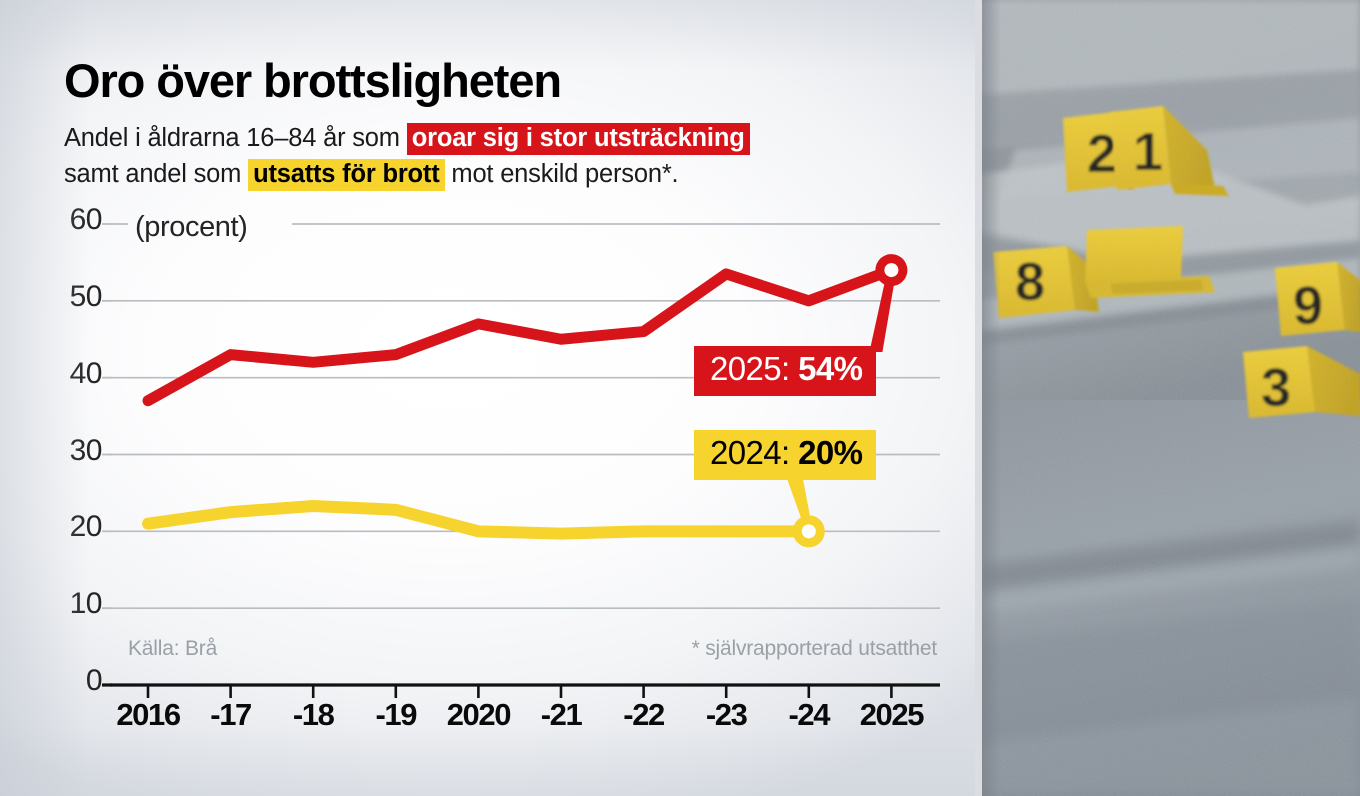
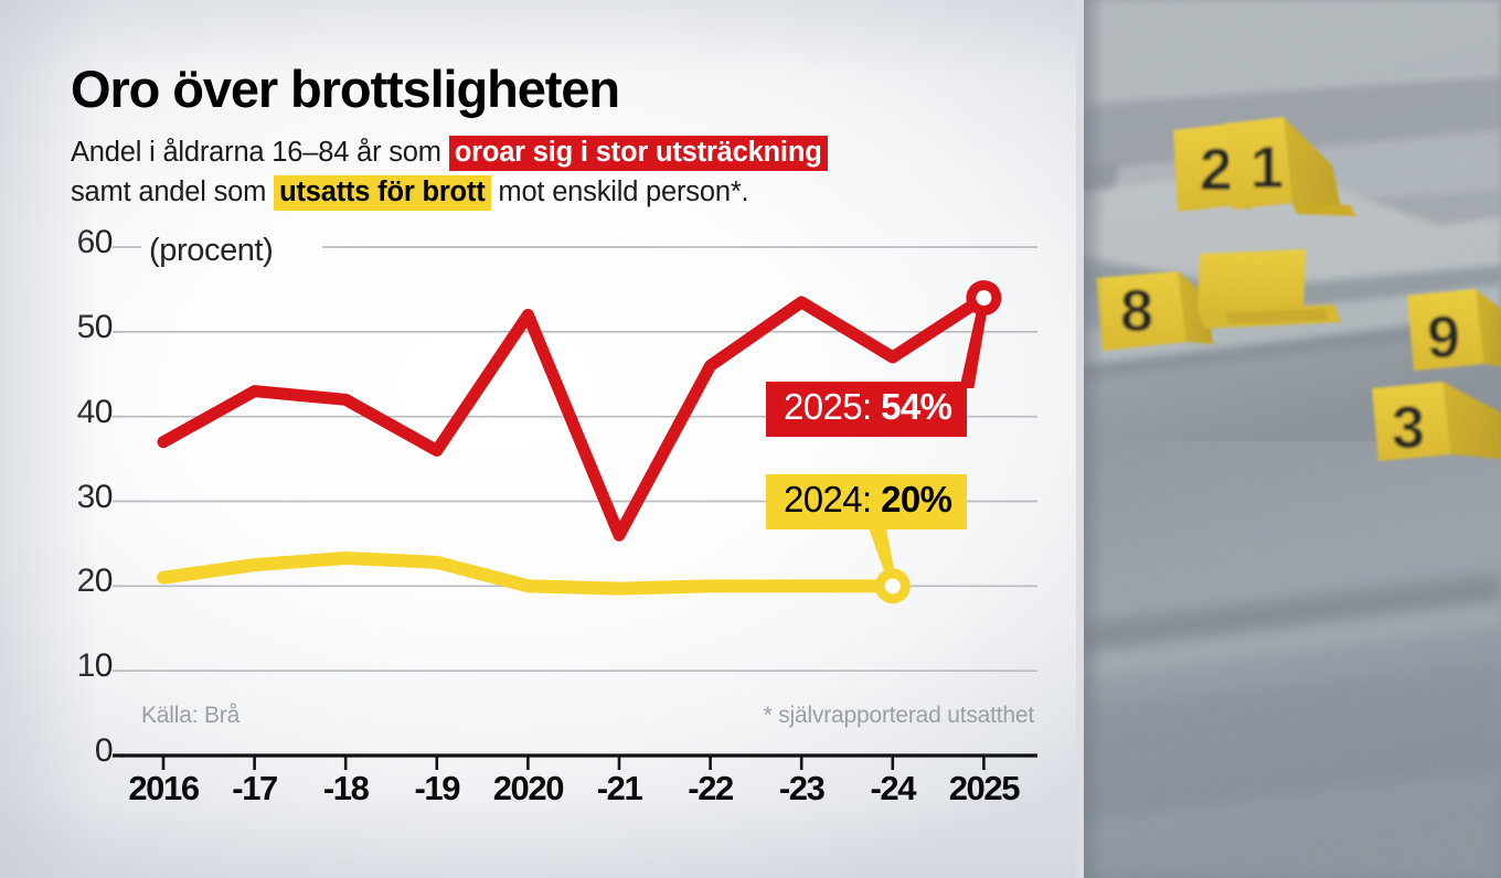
oroar sig i stor utsträckning/-19: 43 -> 36
oroar sig i stor utsträckning/2020: 47 -> 52
oroar sig i stor utsträckning/-21: 45 -> 26
oroar sig i stor utsträckning/-24: 50 -> 47
